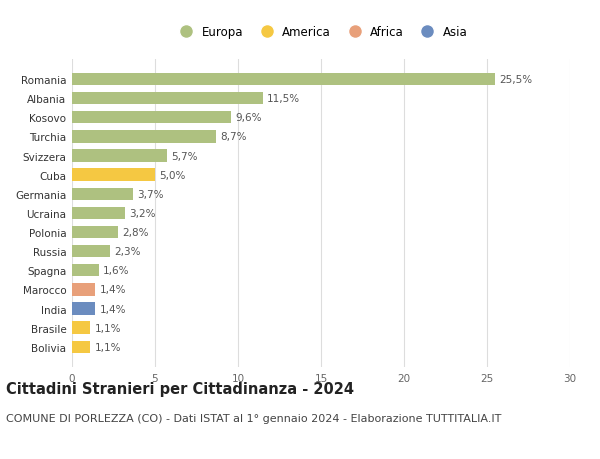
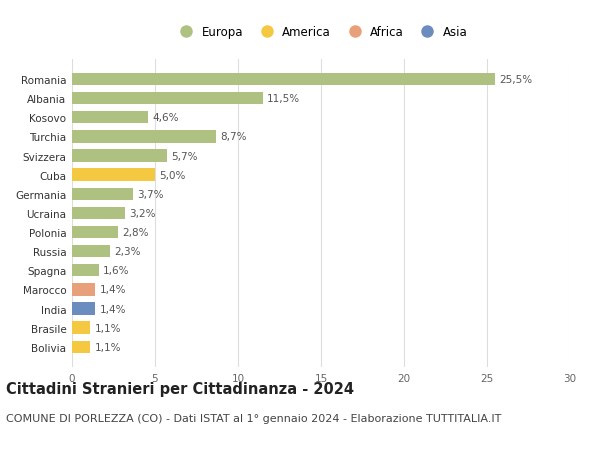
Kosovo: 9,6% -> 4,6%
